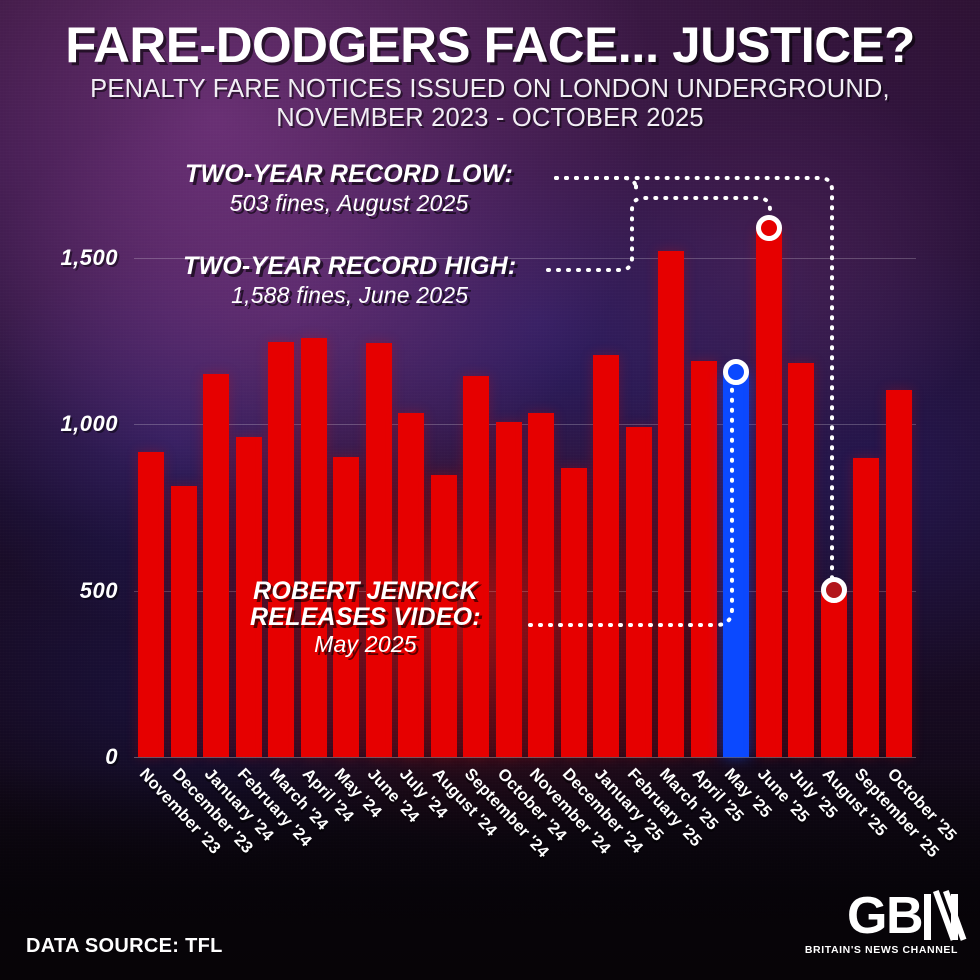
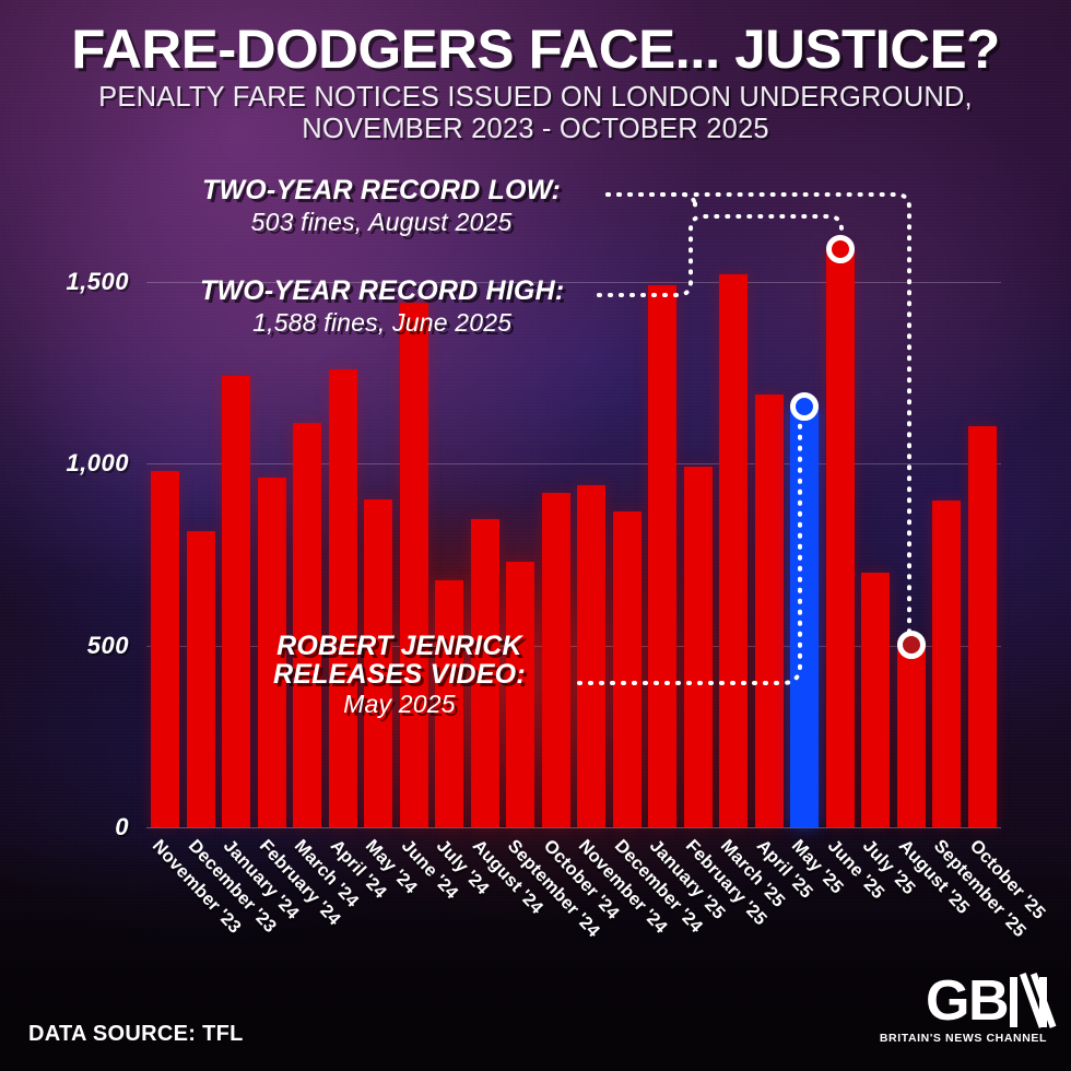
November '23: 920 -> 980
January '24: 1150 -> 1240
March '24: 1250 -> 1110
June '24: 1240 -> 1440
July '24: 1030 -> 680
September '24: 1140 -> 730
October '24: 1010 -> 920
November '24: 1030 -> 940
January '25: 1210 -> 1490
July '25: 1180 -> 700
